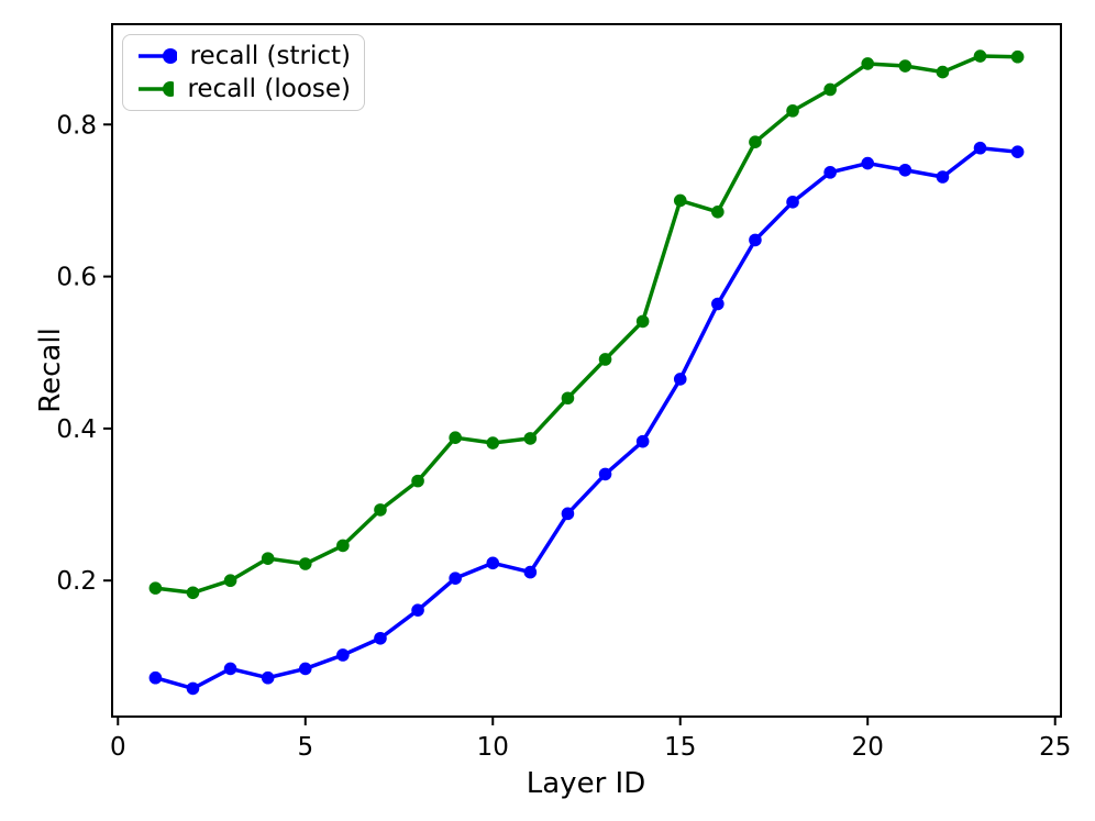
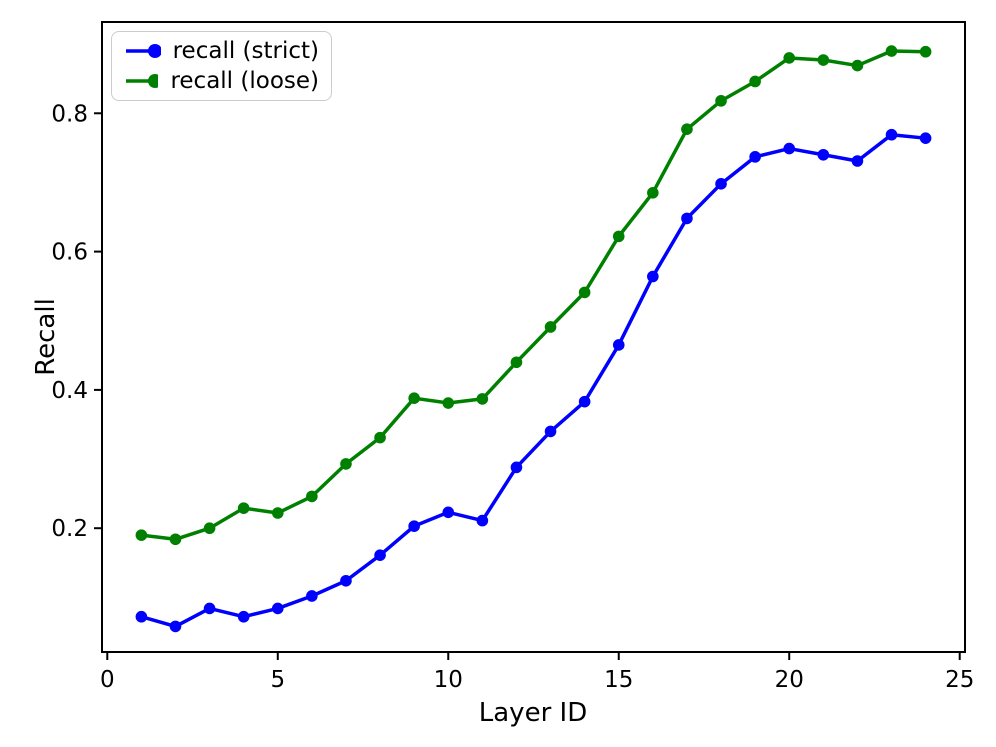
recall (loose)/15: 0.70 -> 0.62
